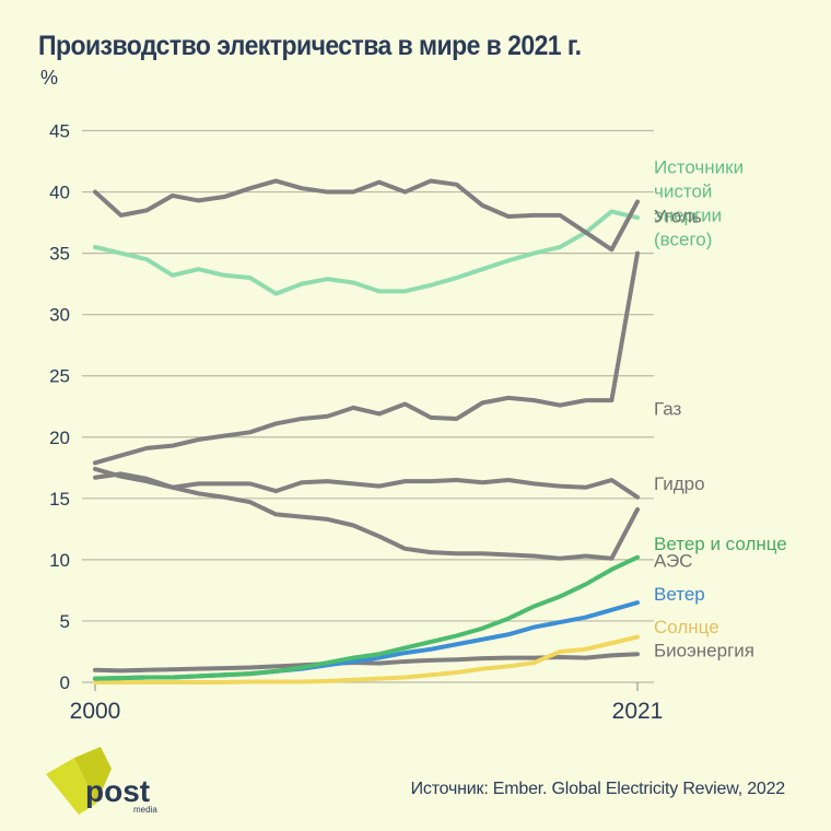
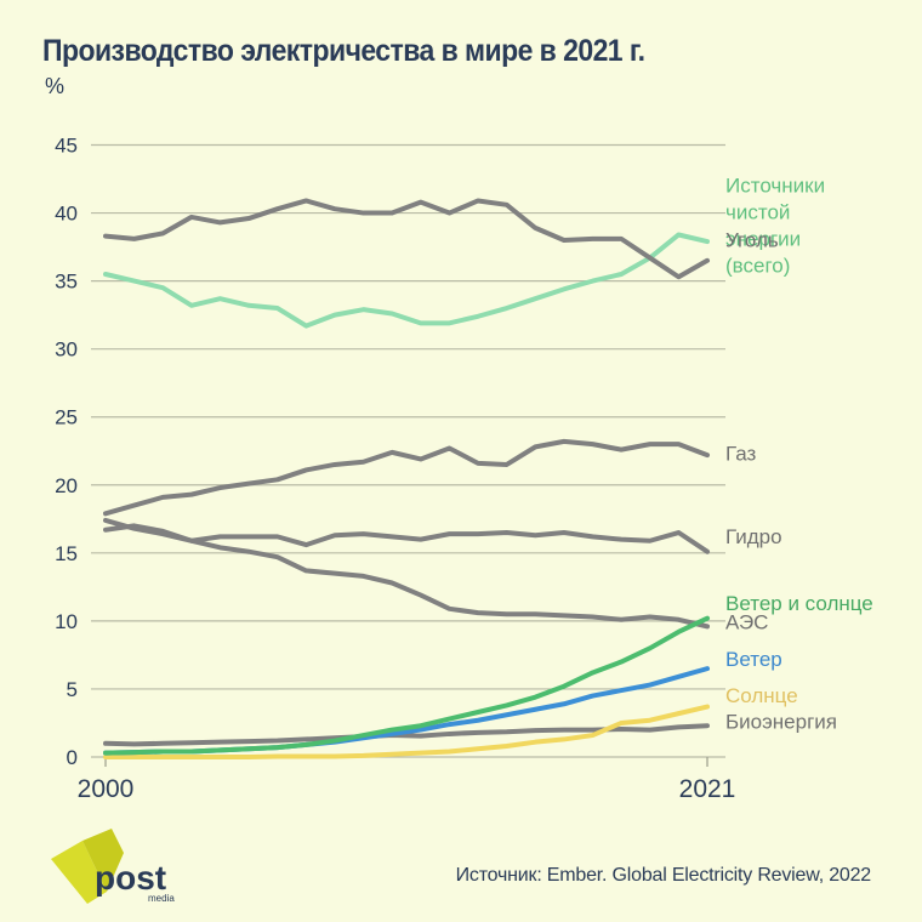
Уголь/2000: 40.0 -> 38.3
Уголь/2021: 39.2 -> 36.5
Газ/2021: 35.0 -> 22.2
АЭС/2021: 14.1 -> 9.6
